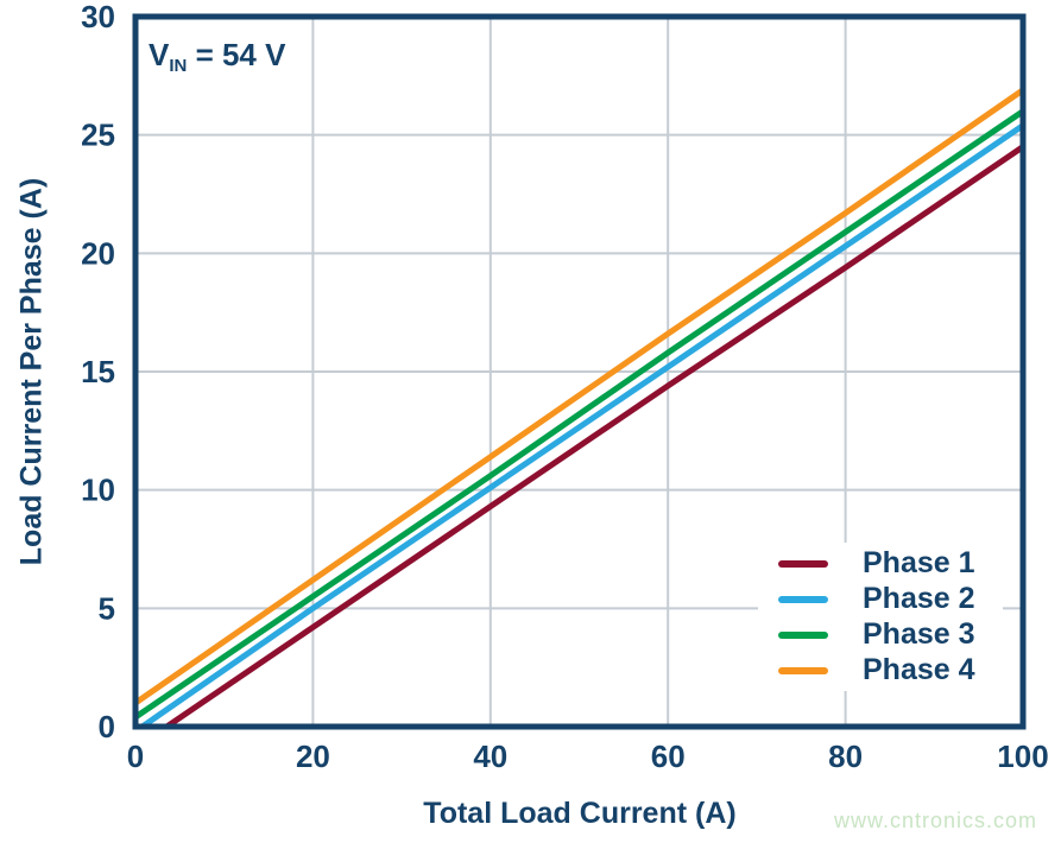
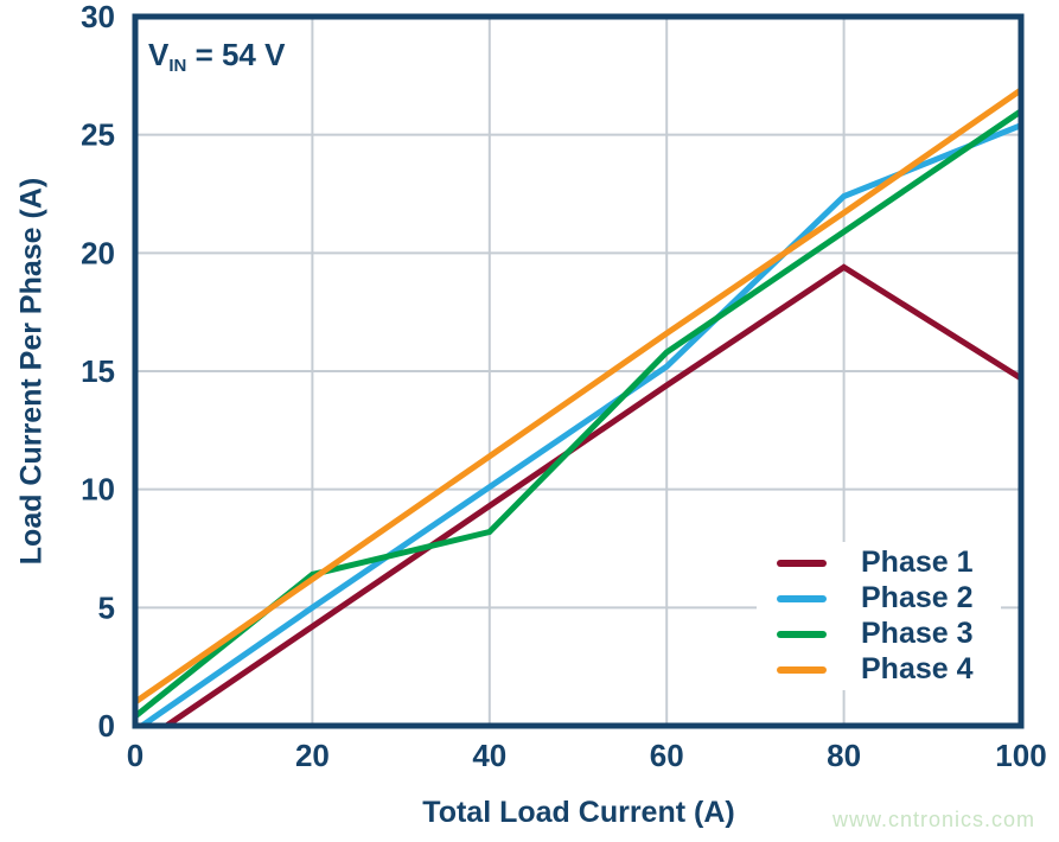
Phase 3/20: 5.5 -> 6.4
Phase 3/40: 10.6 -> 8.2
Phase 2/80: 20.3 -> 22.4
Phase 1/100: 24.5 -> 14.7
